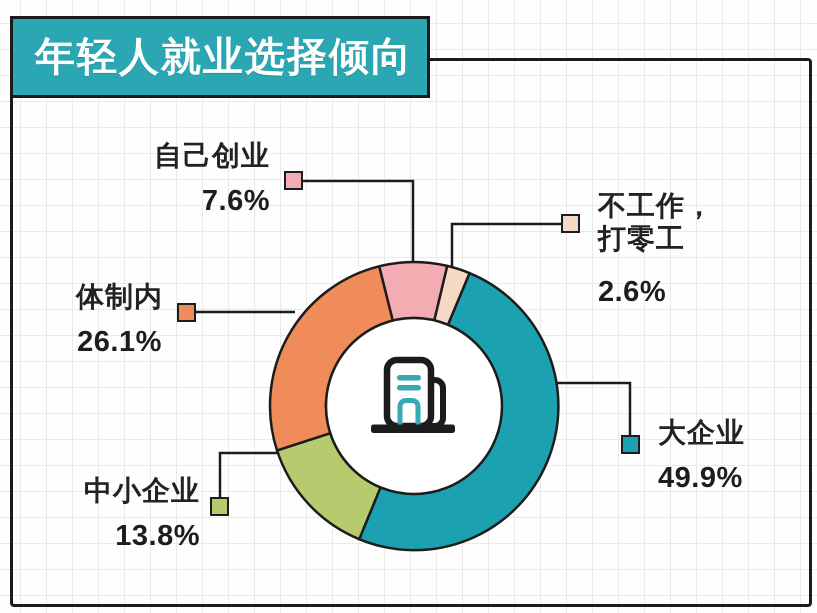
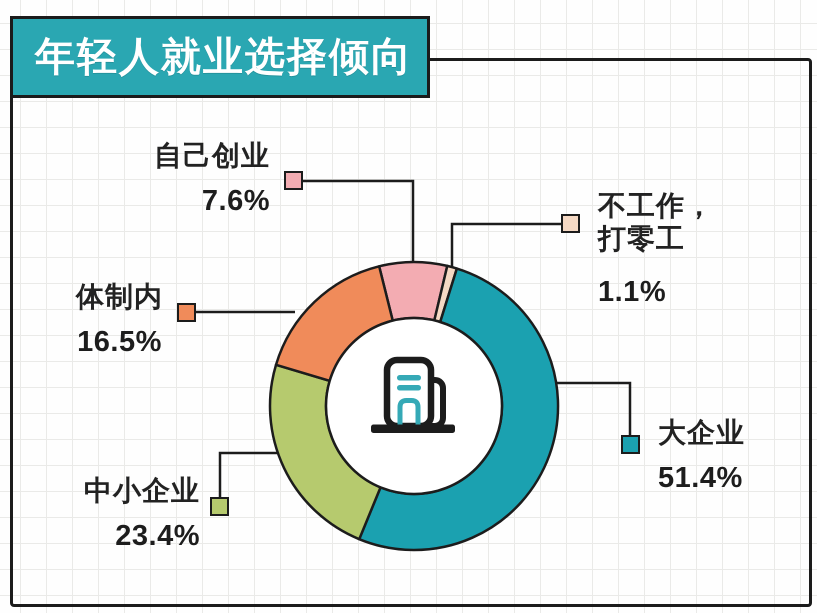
不工作，打零工: 2.6% -> 1.1%
大企业: 49.9% -> 51.4%
中小企业: 13.8% -> 23.4%
体制内: 26.1% -> 16.5%
